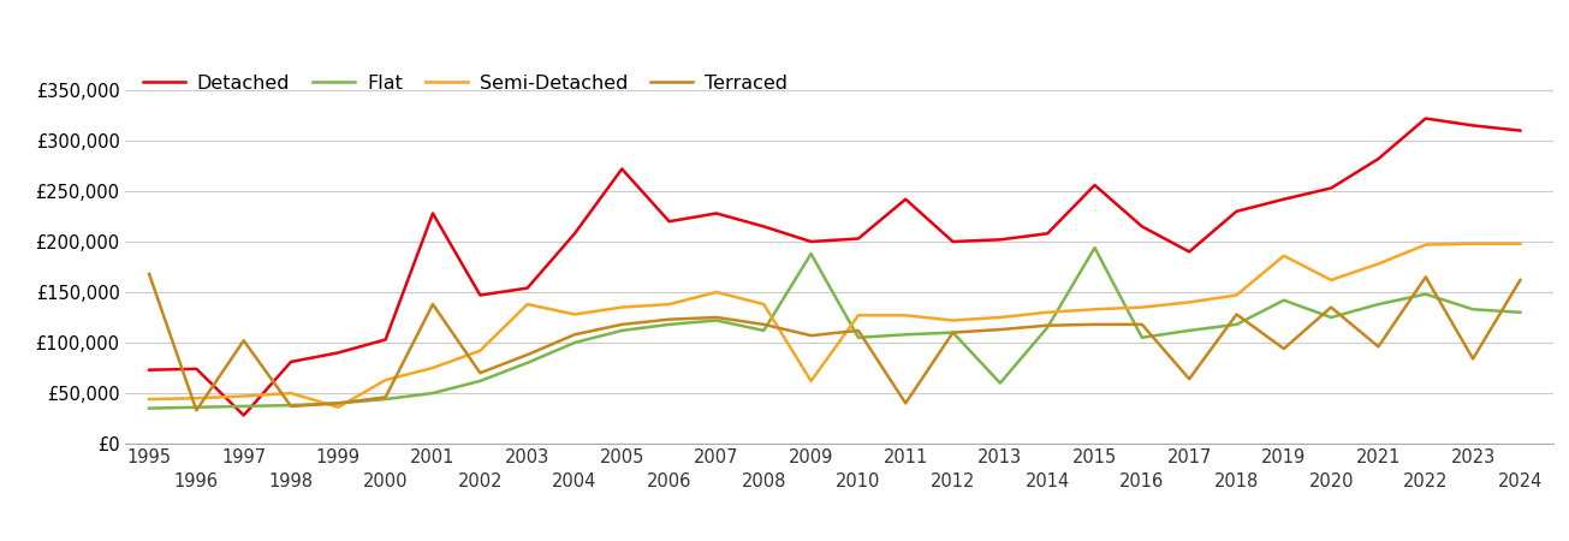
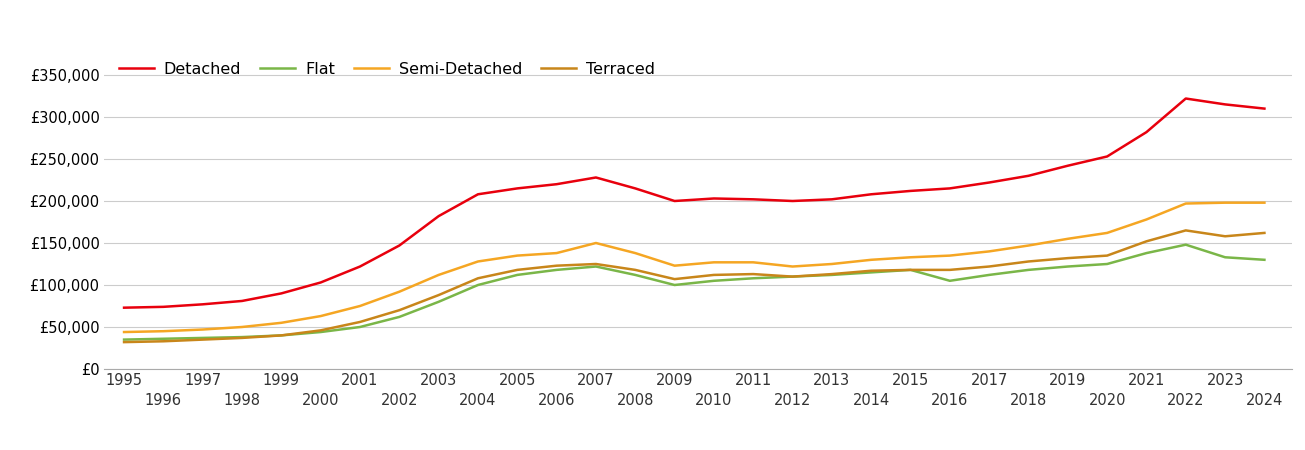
Terraced/1995: £168,000 -> £32,000
Detached/1997: £28,000 -> £77,000
Terraced/1997: £102,000 -> £35,000
Semi-Detached/1999: £36,000 -> £55,000
Detached/2001: £228,000 -> £122,000
Terraced/2001: £138,000 -> £56,000
Detached/2003: £154,000 -> £182,000
Semi-Detached/2003: £138,000 -> £112,000
Detached/2005: £272,000 -> £215,000
Flat/2009: £188,000 -> £100,000
Semi-Detached/2009: £62,000 -> £123,000
Detached/2011: £242,000 -> £202,000
Terraced/2011: £40,000 -> £113,000
Flat/2013: £60,000 -> £112,000
Detached/2015: £256,000 -> £212,000
Flat/2015: £194,000 -> £118,000
Detached/2017: £190,000 -> £222,000
Terraced/2017: £64,000 -> £122,000
Flat/2019: £142,000 -> £122,000
Semi-Detached/2019: £186,000 -> £155,000
Terraced/2019: £94,000 -> £132,000
Terraced/2021: £96,000 -> £152,000
Terraced/2023: £84,000 -> £158,000
